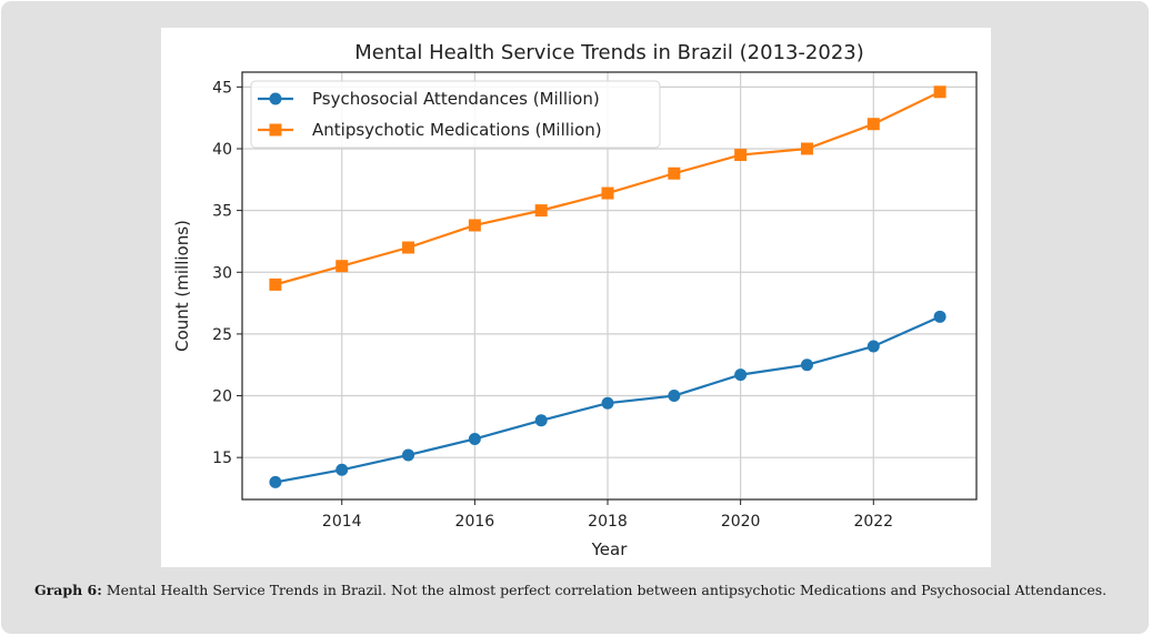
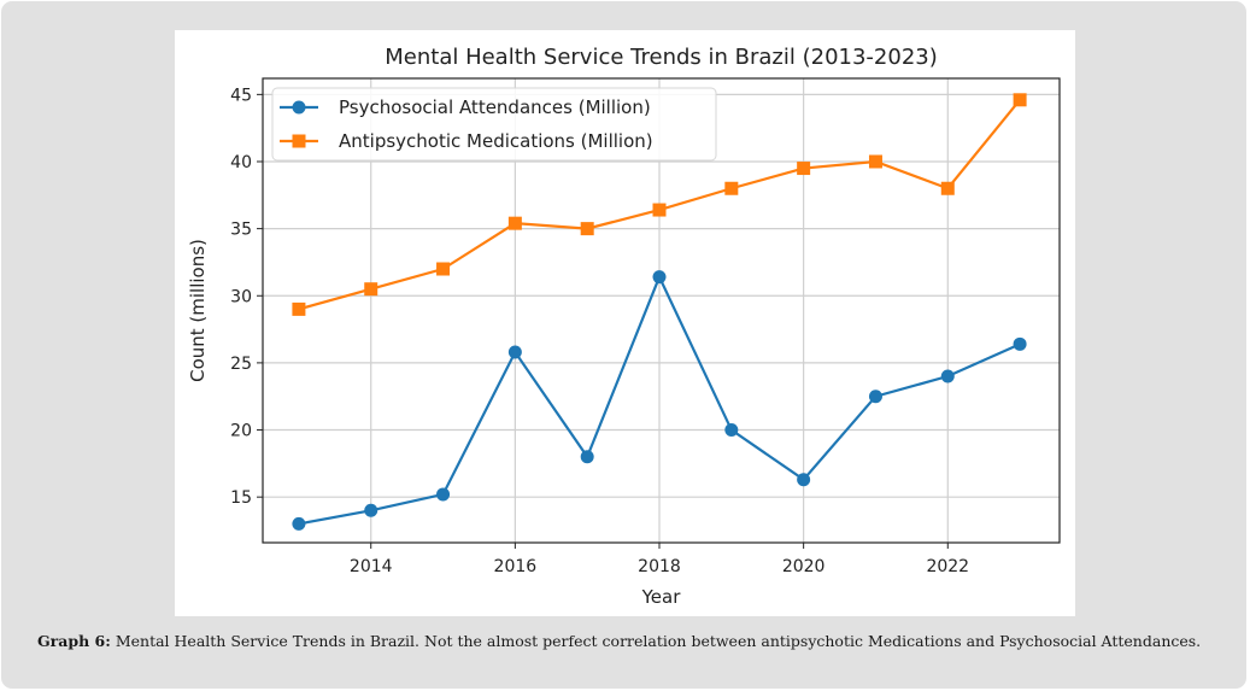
Psychosocial Attendances (Million)/2016: 16.5 -> 25.8
Antipsychotic Medications (Million)/2016: 33.8 -> 35.4
Psychosocial Attendances (Million)/2018: 19.4 -> 31.4
Psychosocial Attendances (Million)/2020: 21.7 -> 16.3
Antipsychotic Medications (Million)/2022: 42.0 -> 38.0
